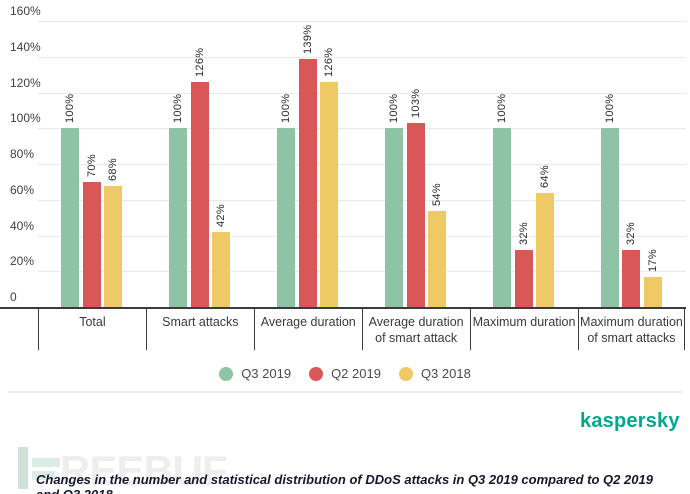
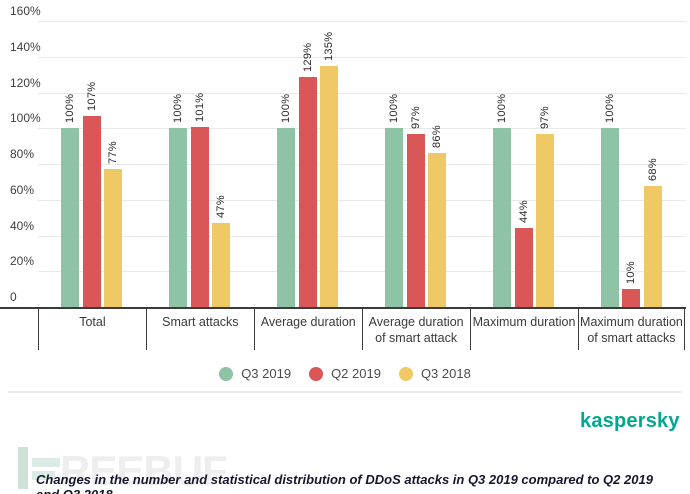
Q2 2019/Total: 70% -> 107%
Q3 2018/Total: 68% -> 77%
Q2 2019/Smart attacks: 126% -> 101%
Q3 2018/Smart attacks: 42% -> 47%
Q2 2019/Average duration: 139% -> 129%
Q3 2018/Average duration: 126% -> 135%
Q2 2019/Average duration of smart attack: 103% -> 97%
Q3 2018/Average duration of smart attack: 54% -> 86%
Q2 2019/Maximum duration: 32% -> 44%
Q3 2018/Maximum duration: 64% -> 97%
Q2 2019/Maximum duration of smart attacks: 32% -> 10%
Q3 2018/Maximum duration of smart attacks: 17% -> 68%
